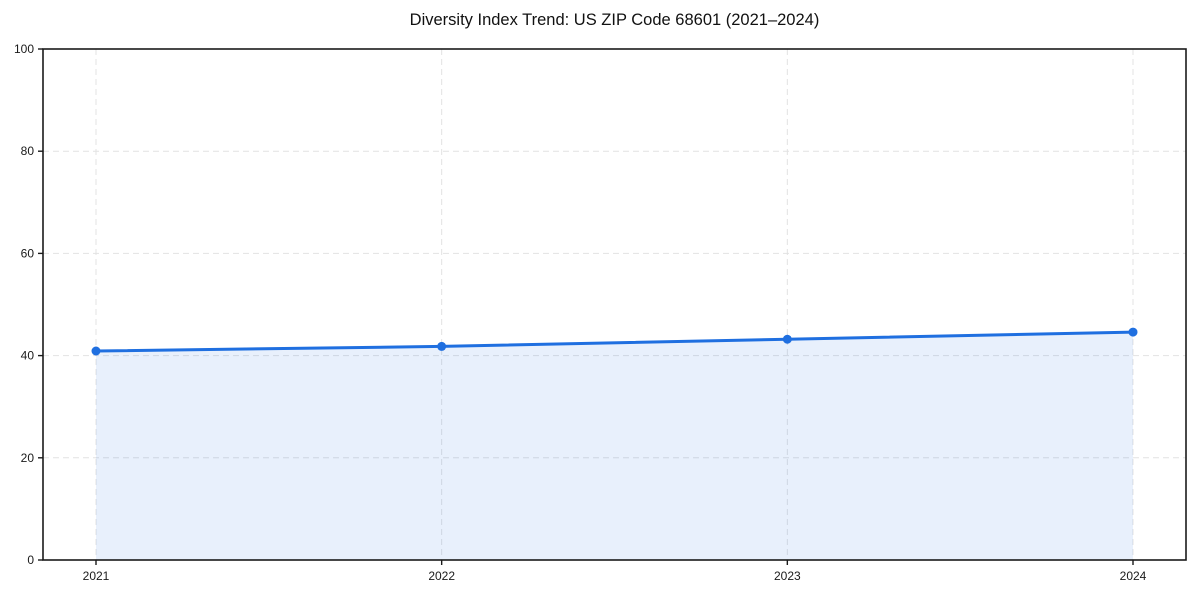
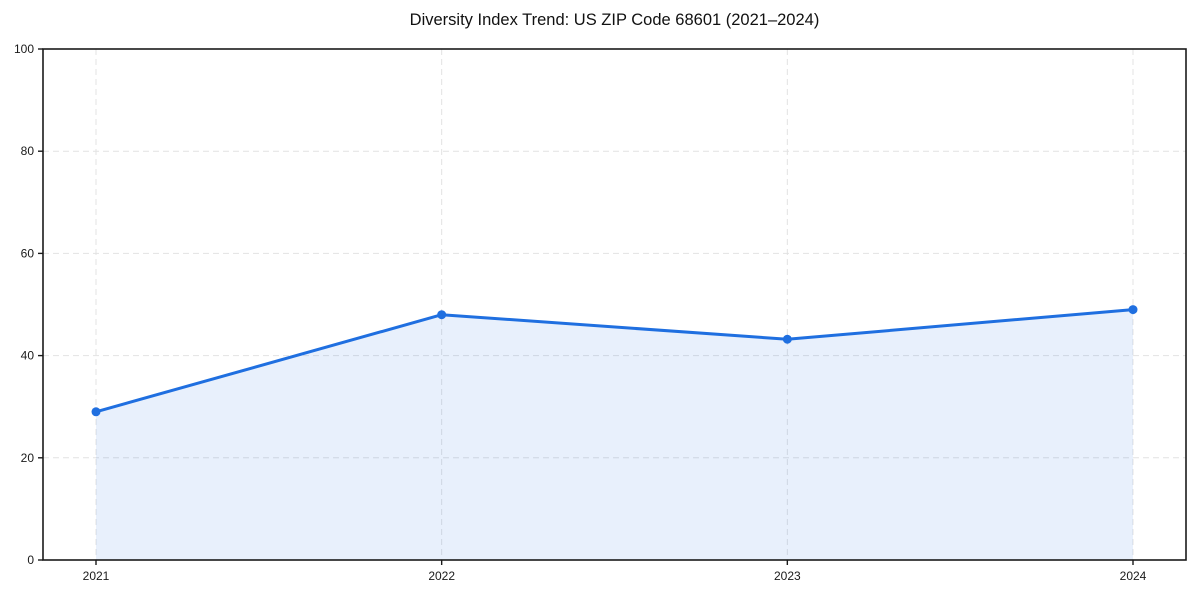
2021: 41 -> 29
2022: 42 -> 48
2024: 45 -> 49
